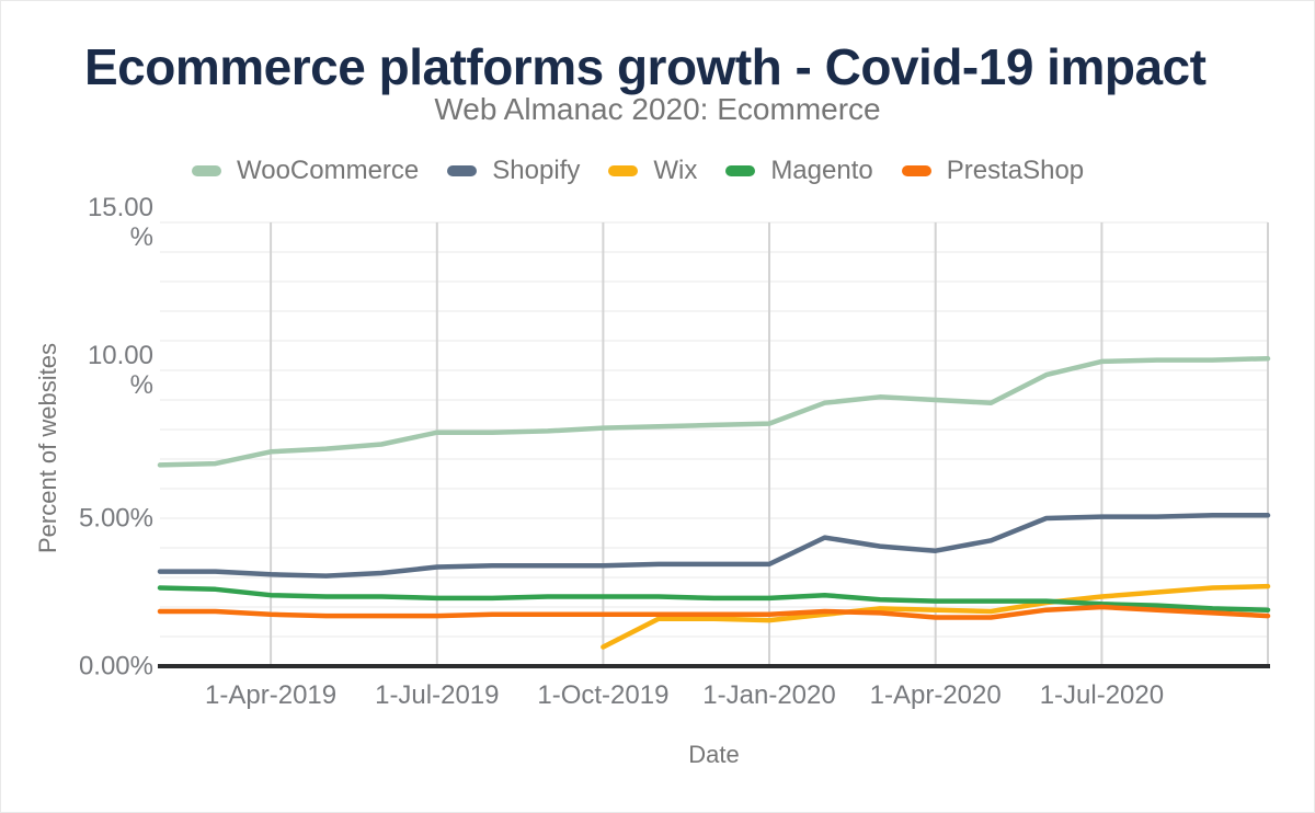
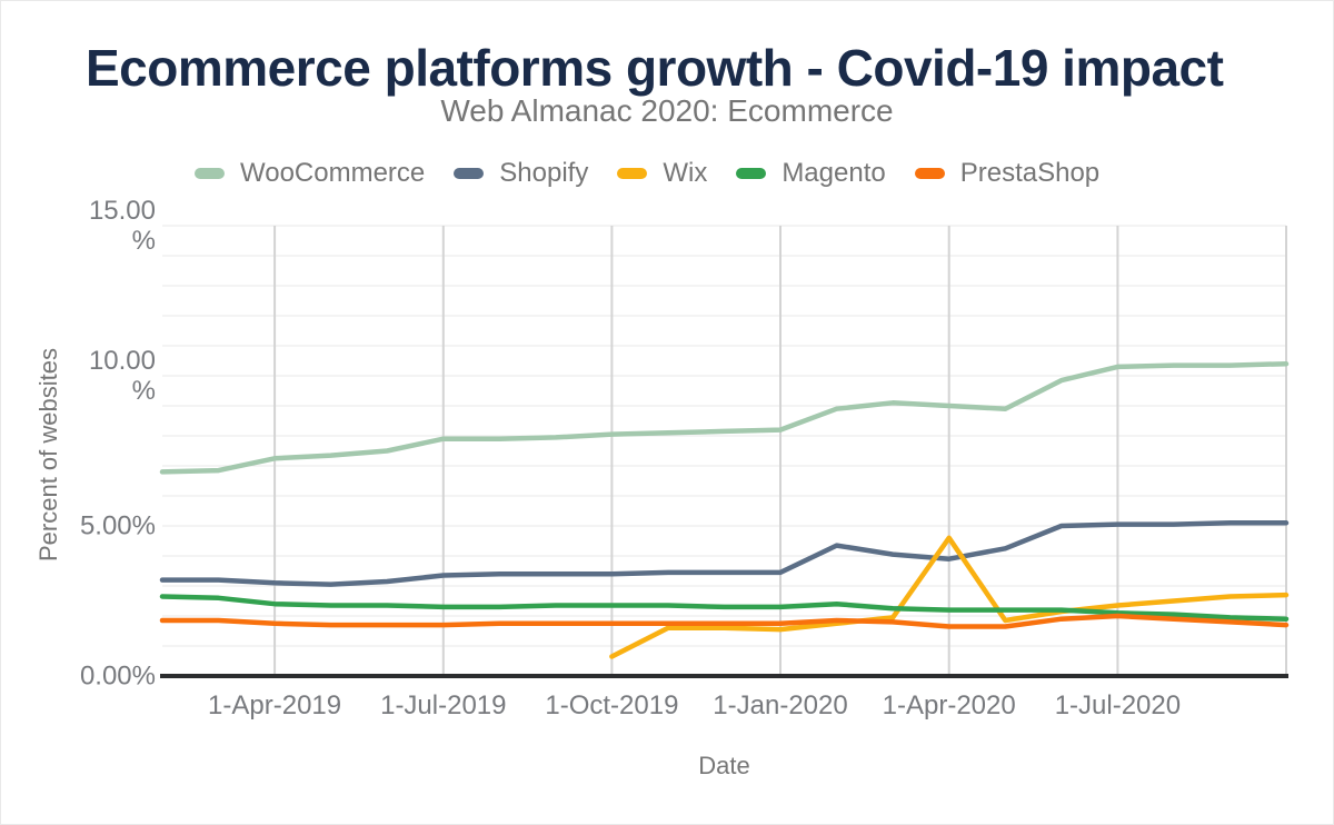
Wix/1-Apr-2020: 1.9% -> 4.6%
